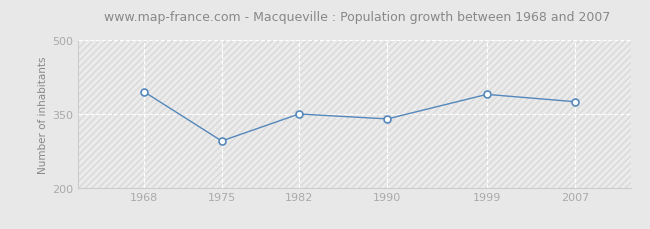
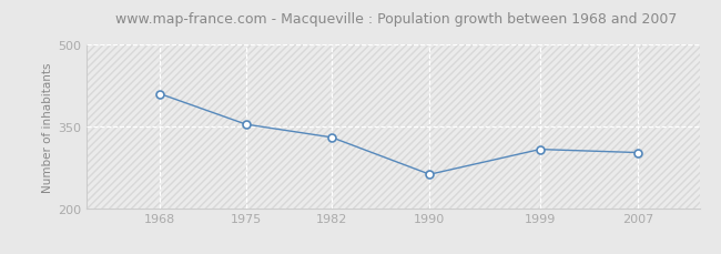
1968: 395 -> 410
1975: 295 -> 354
1982: 350 -> 330
1990: 340 -> 262
1999: 390 -> 308
2007: 375 -> 302
